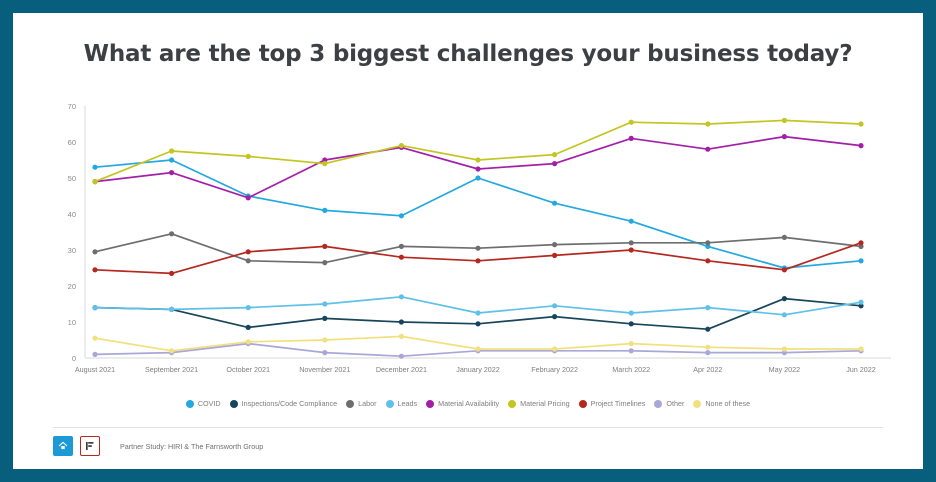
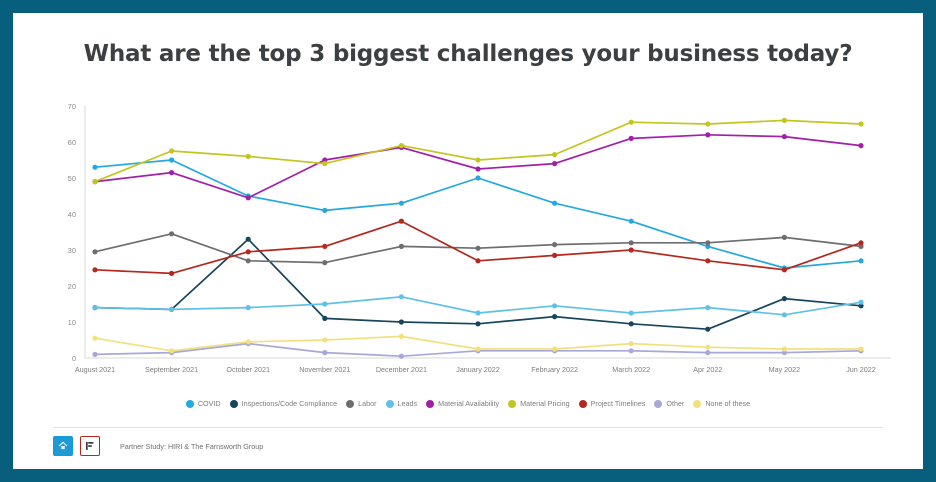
Inspections/Code Compliance/October 2021: 8 -> 33
COVID/December 2021: 40 -> 43
Project Timelines/December 2021: 28 -> 38
Material Availability/Apr 2022: 58 -> 62
